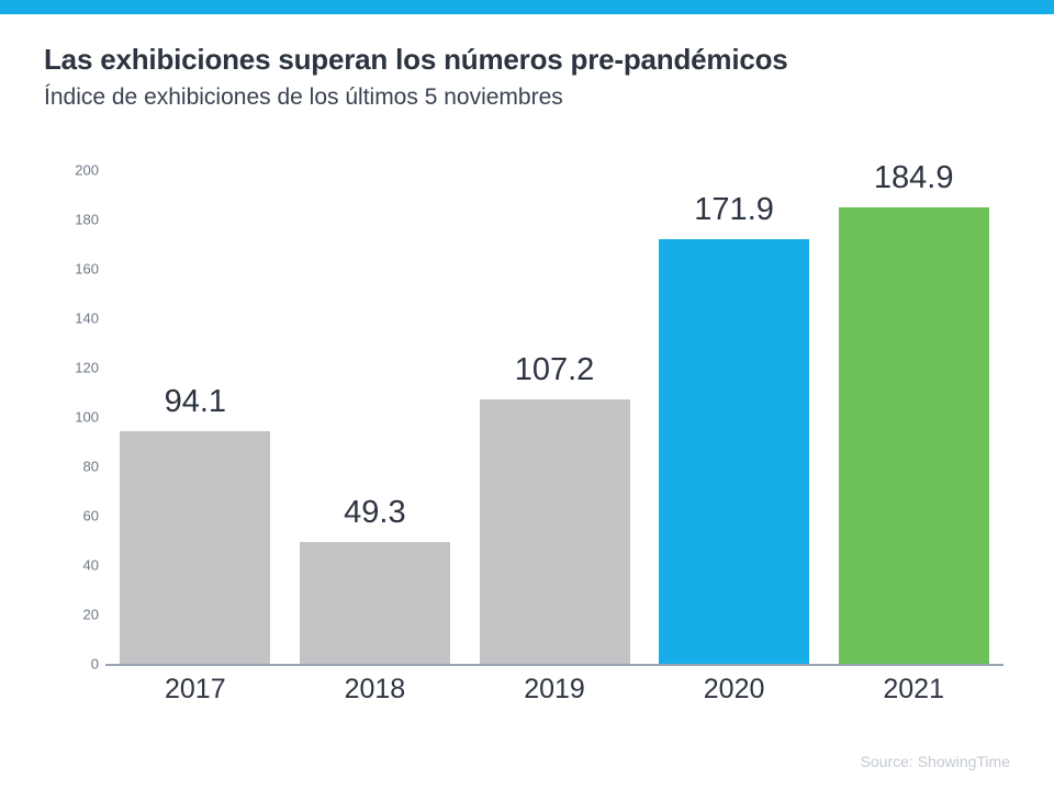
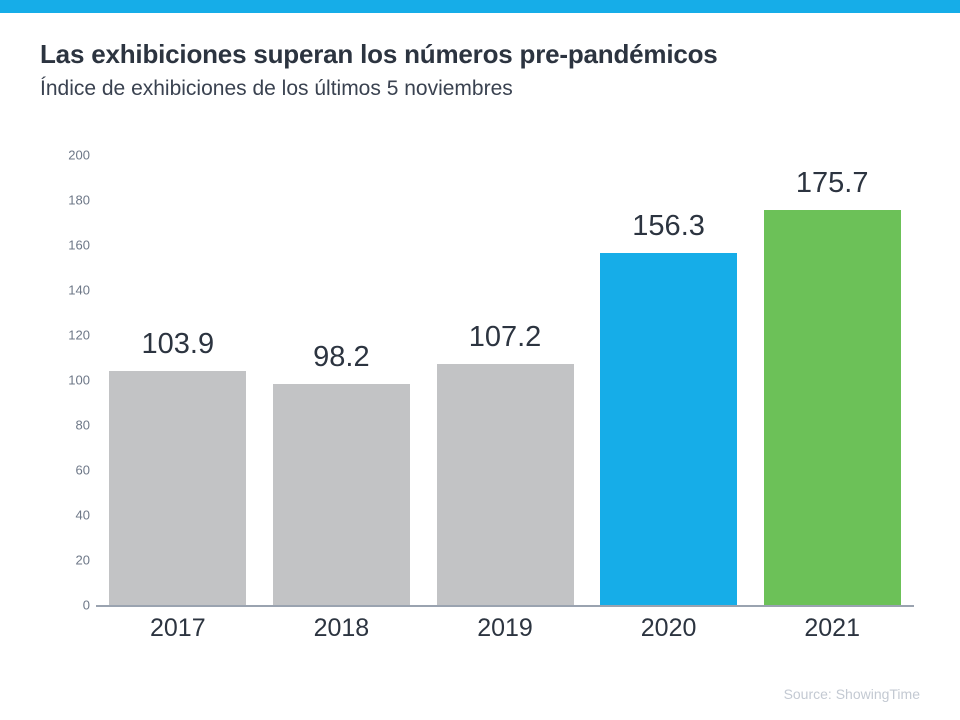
2017: 94.1 -> 103.9
2018: 49.3 -> 98.2
2020: 171.9 -> 156.3
2021: 184.9 -> 175.7
